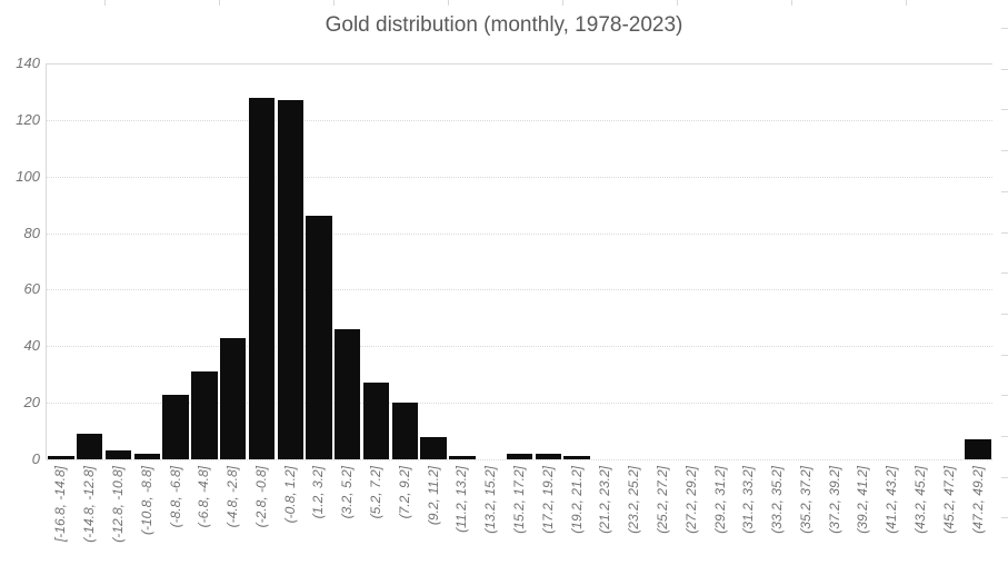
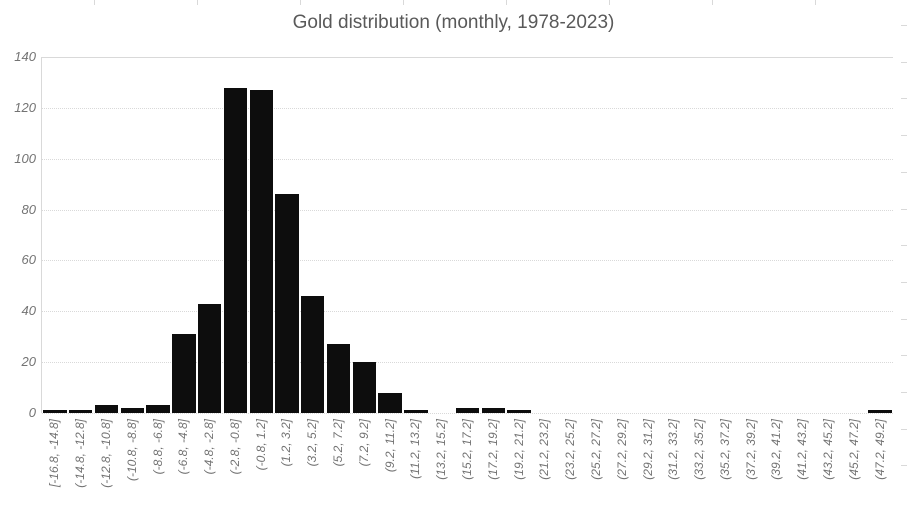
(-14.8, -12.8]: 9 -> 1
(-8.8, -6.8]: 23 -> 3
(47.2, 49.2]: 7 -> 1
